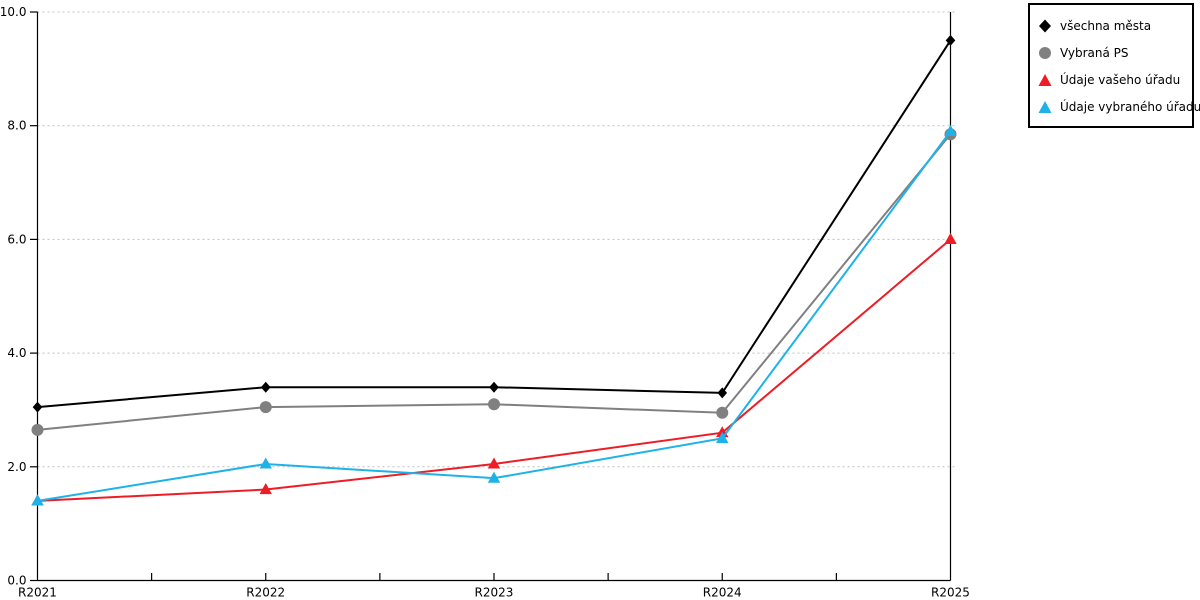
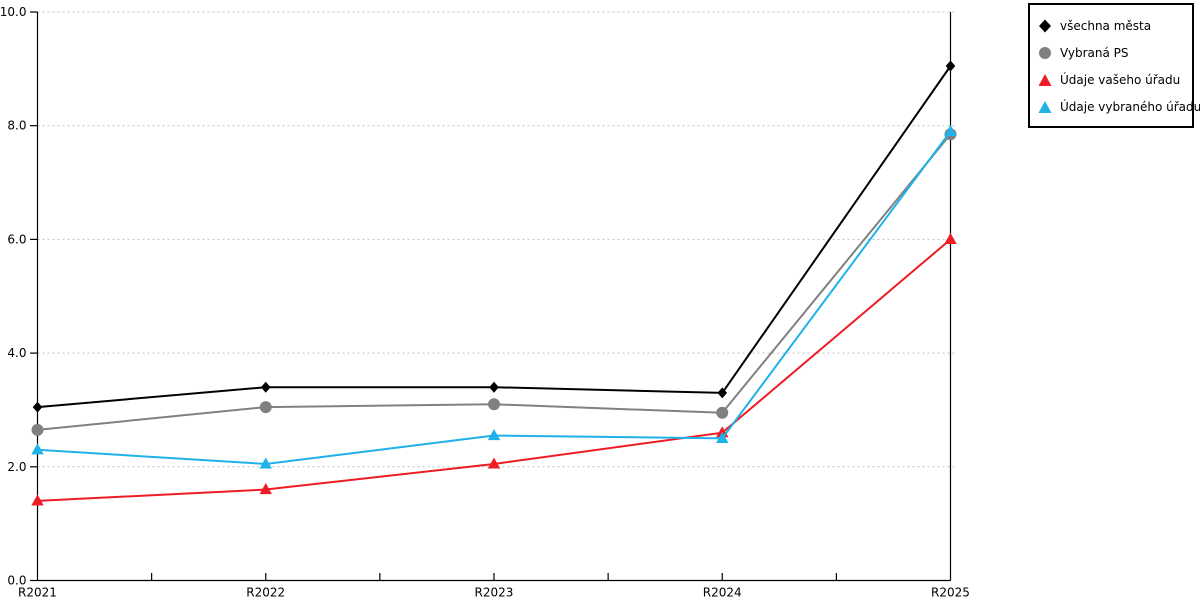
Údaje vybraného úřadu/R2021: 1.4 -> 2.3
Údaje vybraného úřadu/R2023: 1.8 -> 2.5
všechna města/R2025: 9.5 -> 9.1
